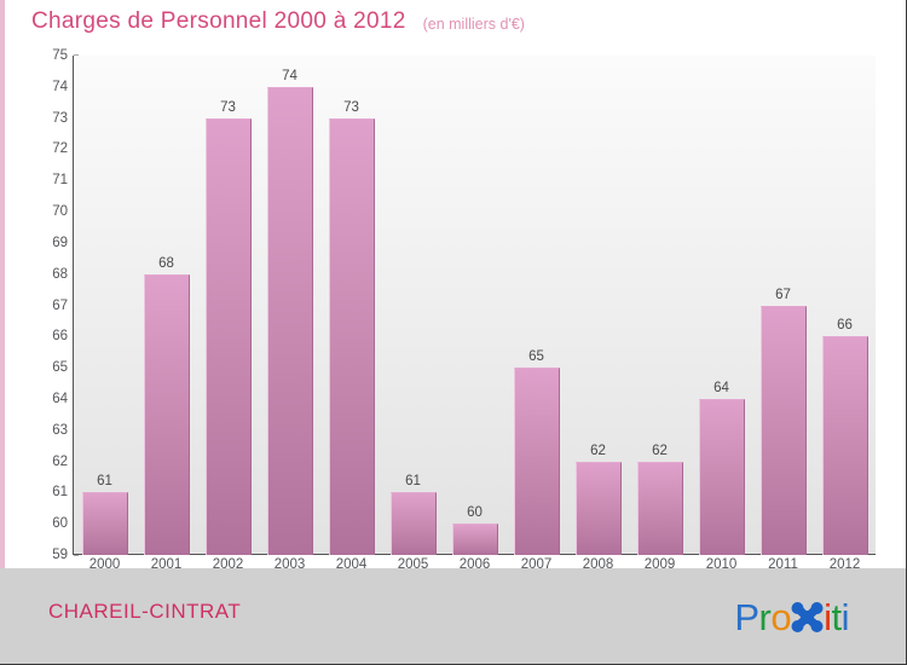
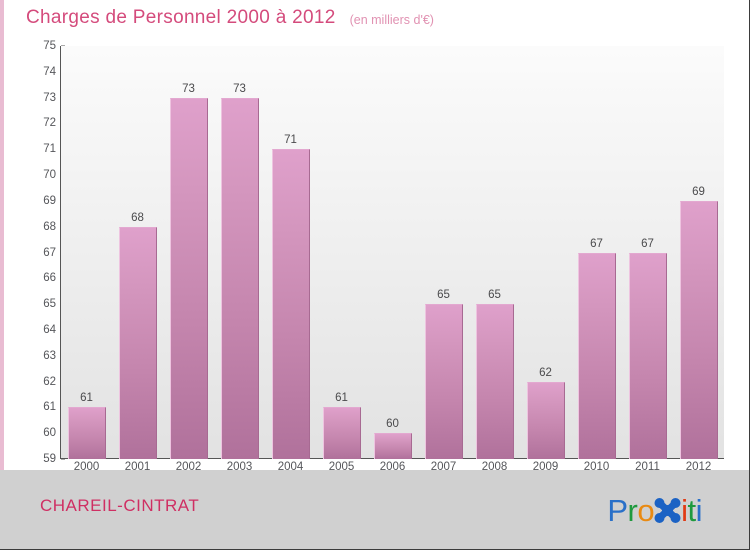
2003: 74 -> 73
2004: 73 -> 71
2008: 62 -> 65
2010: 64 -> 67
2012: 66 -> 69
